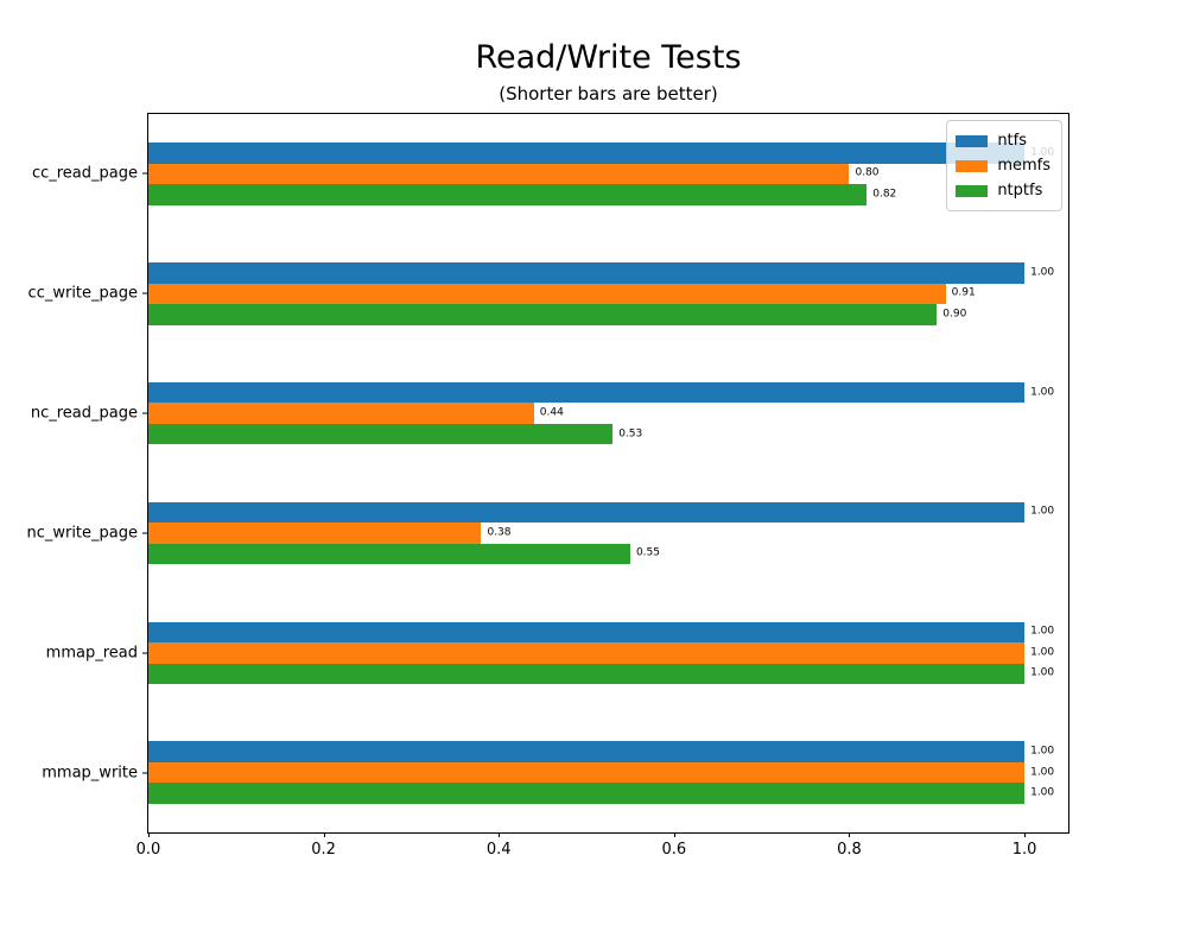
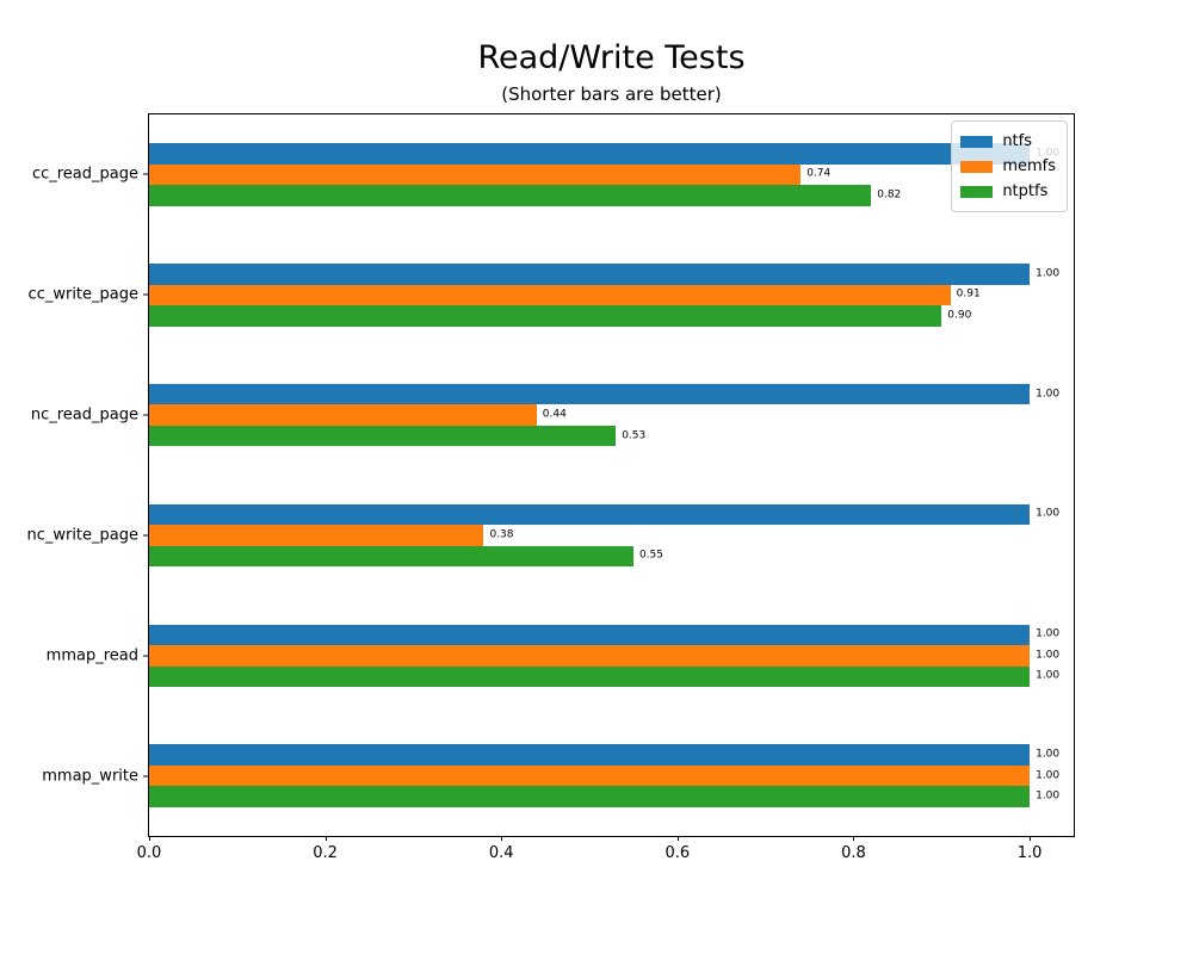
memfs/cc_read_page: 0.80 -> 0.74
